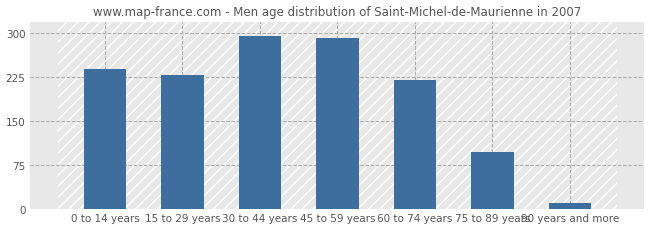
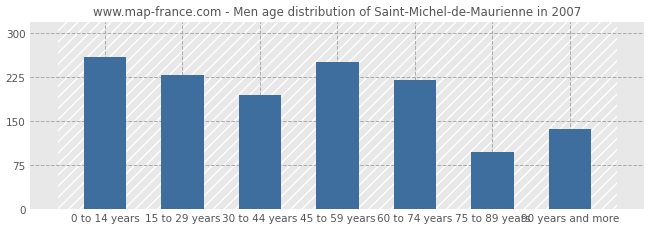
0 to 14 years: 238 -> 260
30 to 44 years: 295 -> 194
45 to 59 years: 291 -> 250
90 years and more: 10 -> 136
